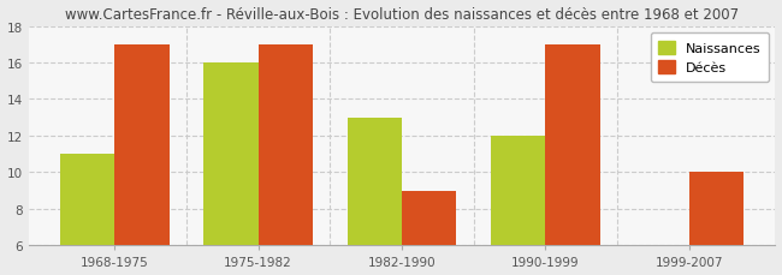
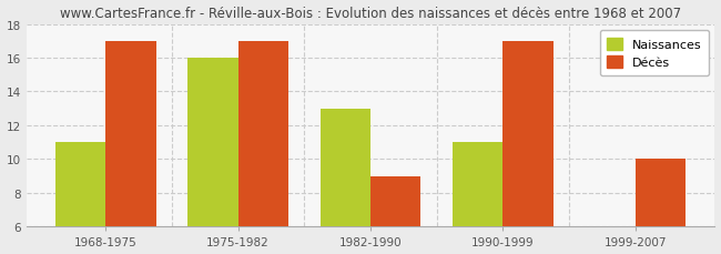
Naissances/1990-1999: 12 -> 11
